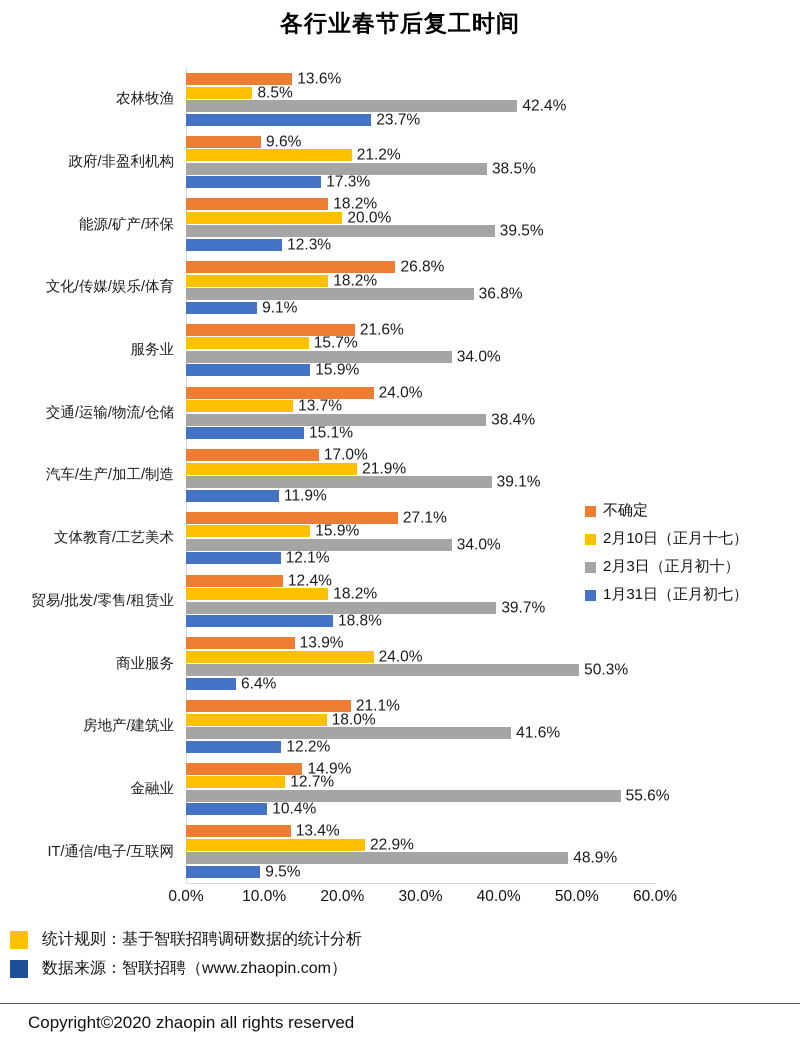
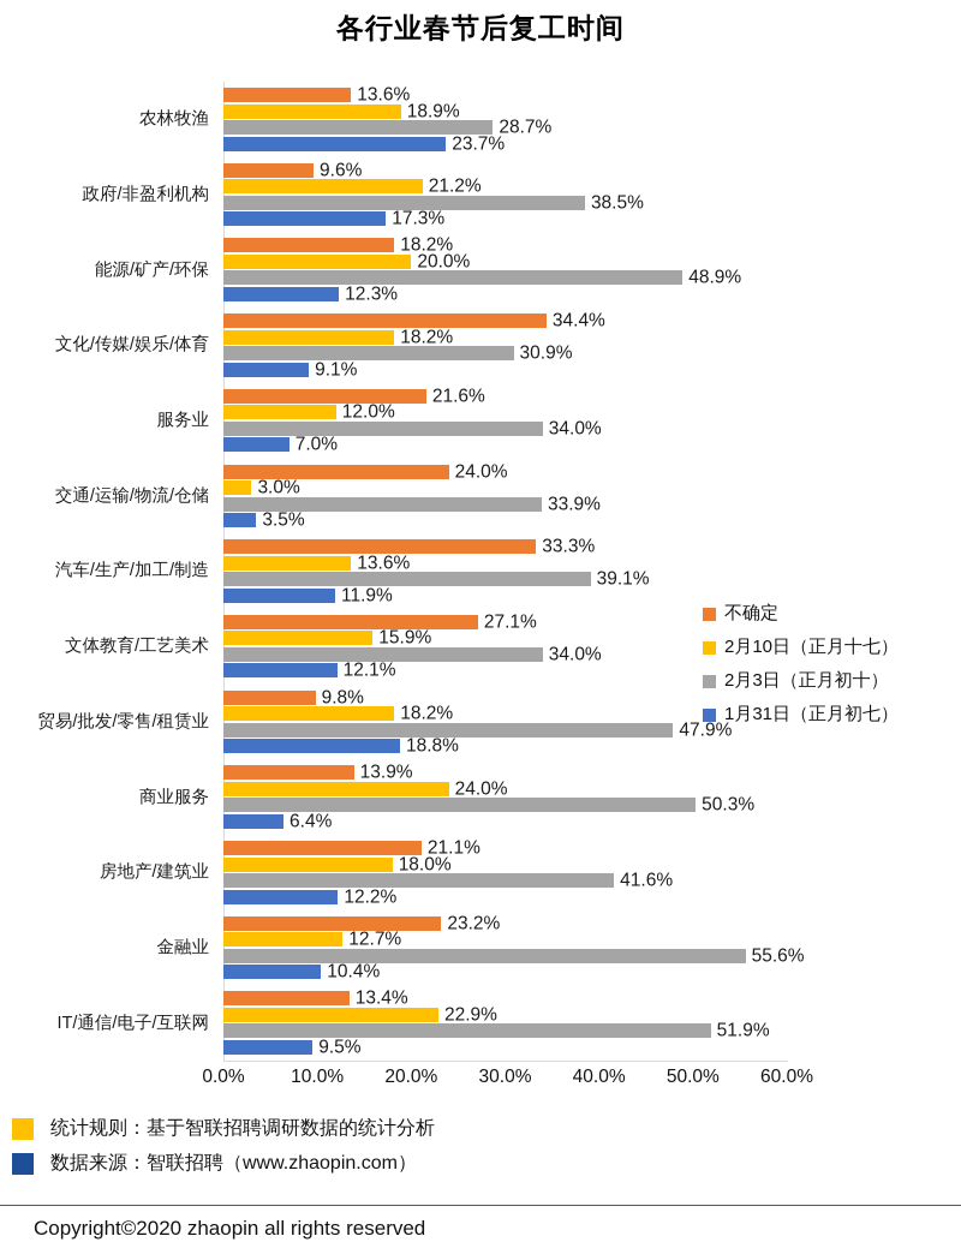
2月10日（正月十七）/农林牧渔: 8.5% -> 18.9%
2月3日（正月初十）/农林牧渔: 42.4% -> 28.7%
2月3日（正月初十）/能源/矿产/环保: 39.5% -> 48.9%
不确定/文化/传媒/娱乐/体育: 26.8% -> 34.4%
2月3日（正月初十）/文化/传媒/娱乐/体育: 36.8% -> 30.9%
2月10日（正月十七）/服务业: 15.7% -> 12.0%
1月31日（正月初七）/服务业: 15.9% -> 7.0%
2月10日（正月十七）/交通/运输/物流/仓储: 13.7% -> 3.0%
2月3日（正月初十）/交通/运输/物流/仓储: 38.4% -> 33.9%
1月31日（正月初七）/交通/运输/物流/仓储: 15.1% -> 3.5%
不确定/汽车/生产/加工/制造: 17.0% -> 33.3%
2月10日（正月十七）/汽车/生产/加工/制造: 21.9% -> 13.6%
不确定/贸易/批发/零售/租赁业: 12.4% -> 9.8%
2月3日（正月初十）/贸易/批发/零售/租赁业: 39.7% -> 47.9%
不确定/金融业: 14.9% -> 23.2%
2月3日（正月初十）/IT/通信/电子/互联网: 48.9% -> 51.9%
